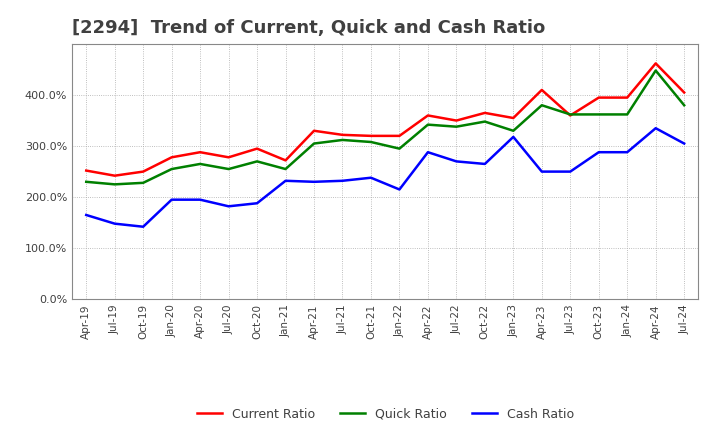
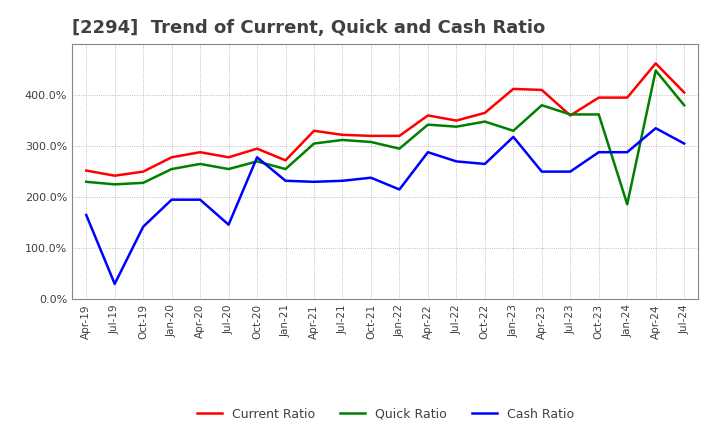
Cash Ratio/Jul-19: 148% -> 30%
Cash Ratio/Jul-20: 182% -> 146%
Cash Ratio/Oct-20: 188% -> 278%
Current Ratio/Jan-23: 355% -> 412%
Quick Ratio/Jan-24: 362% -> 186%
